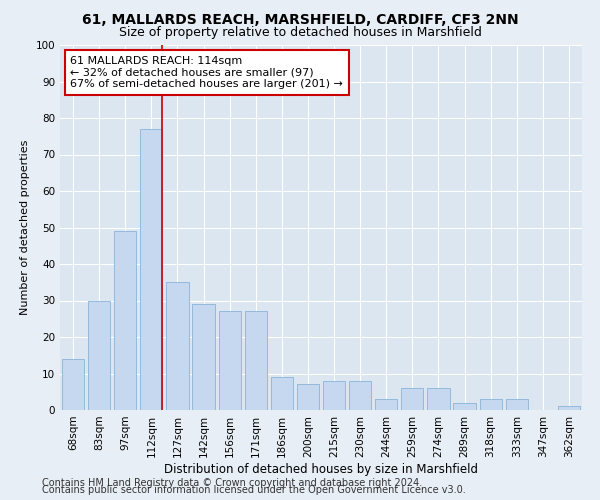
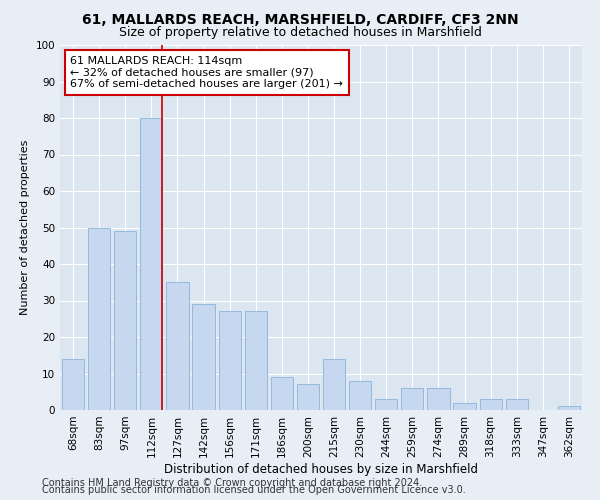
83sqm: 30 -> 50
112sqm: 77 -> 80
215sqm: 8 -> 14
